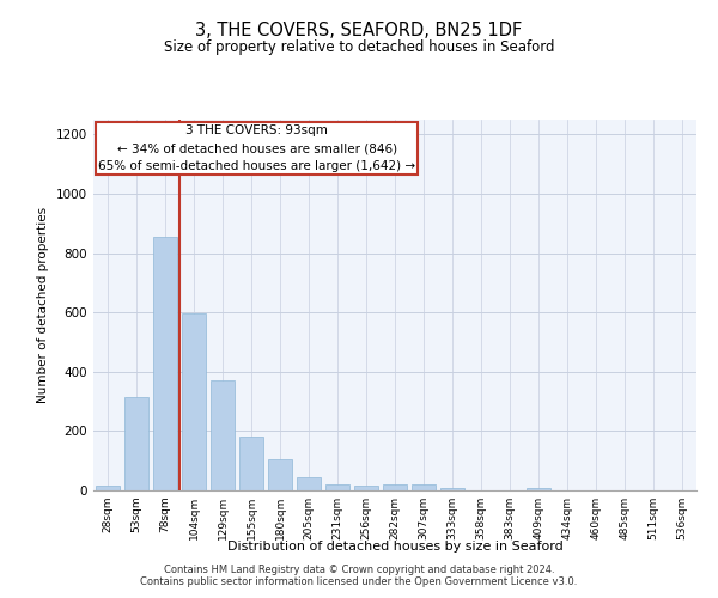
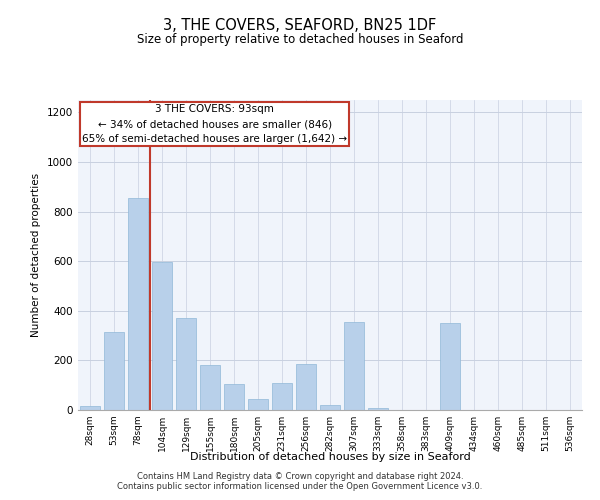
231sqm: 22 -> 110
256sqm: 18 -> 185
307sqm: 20 -> 355
409sqm: 10 -> 350
